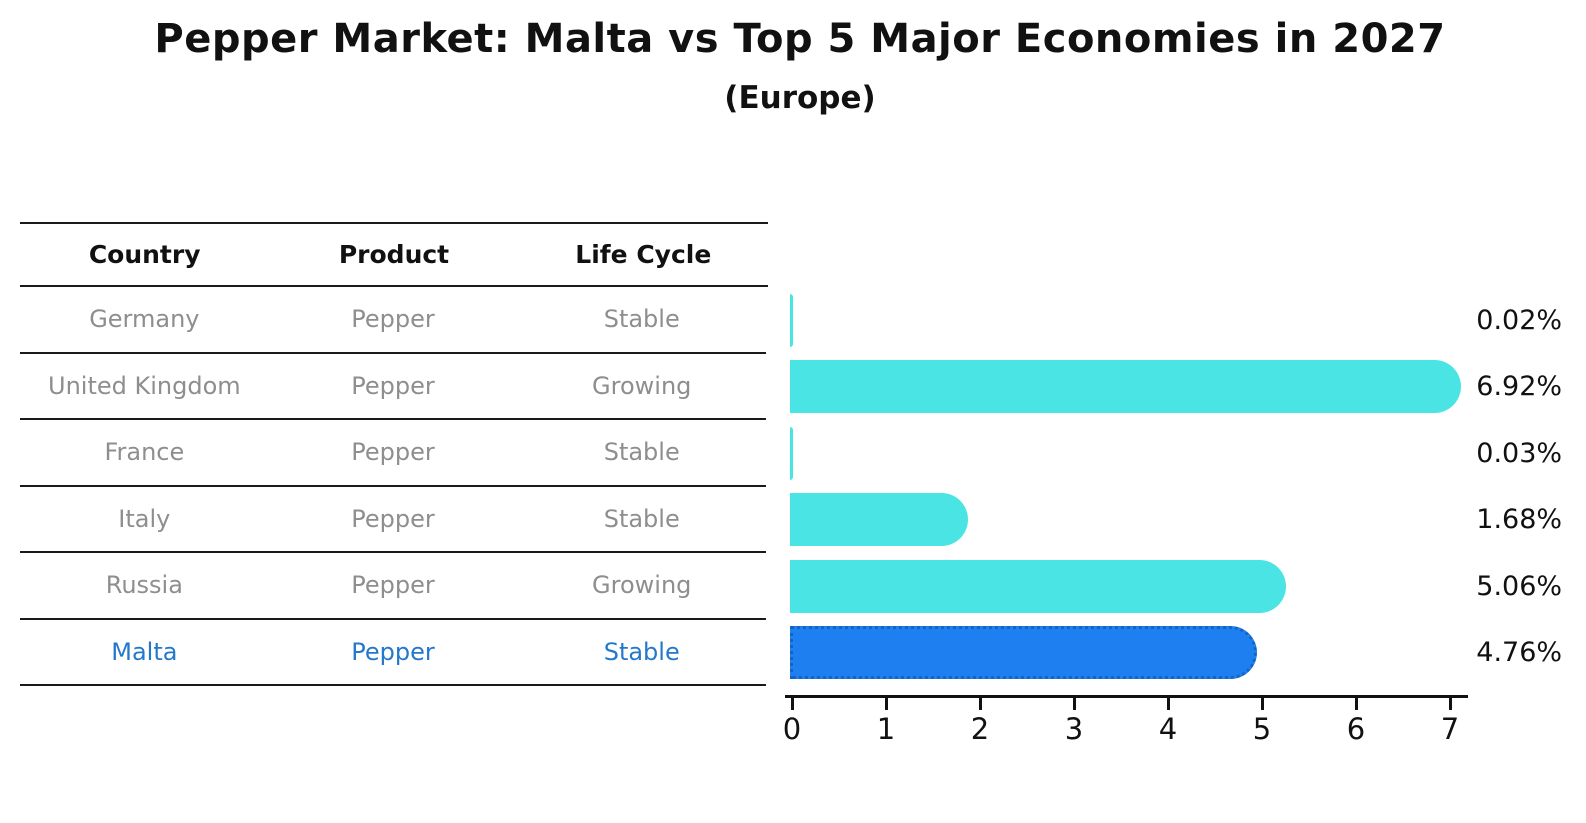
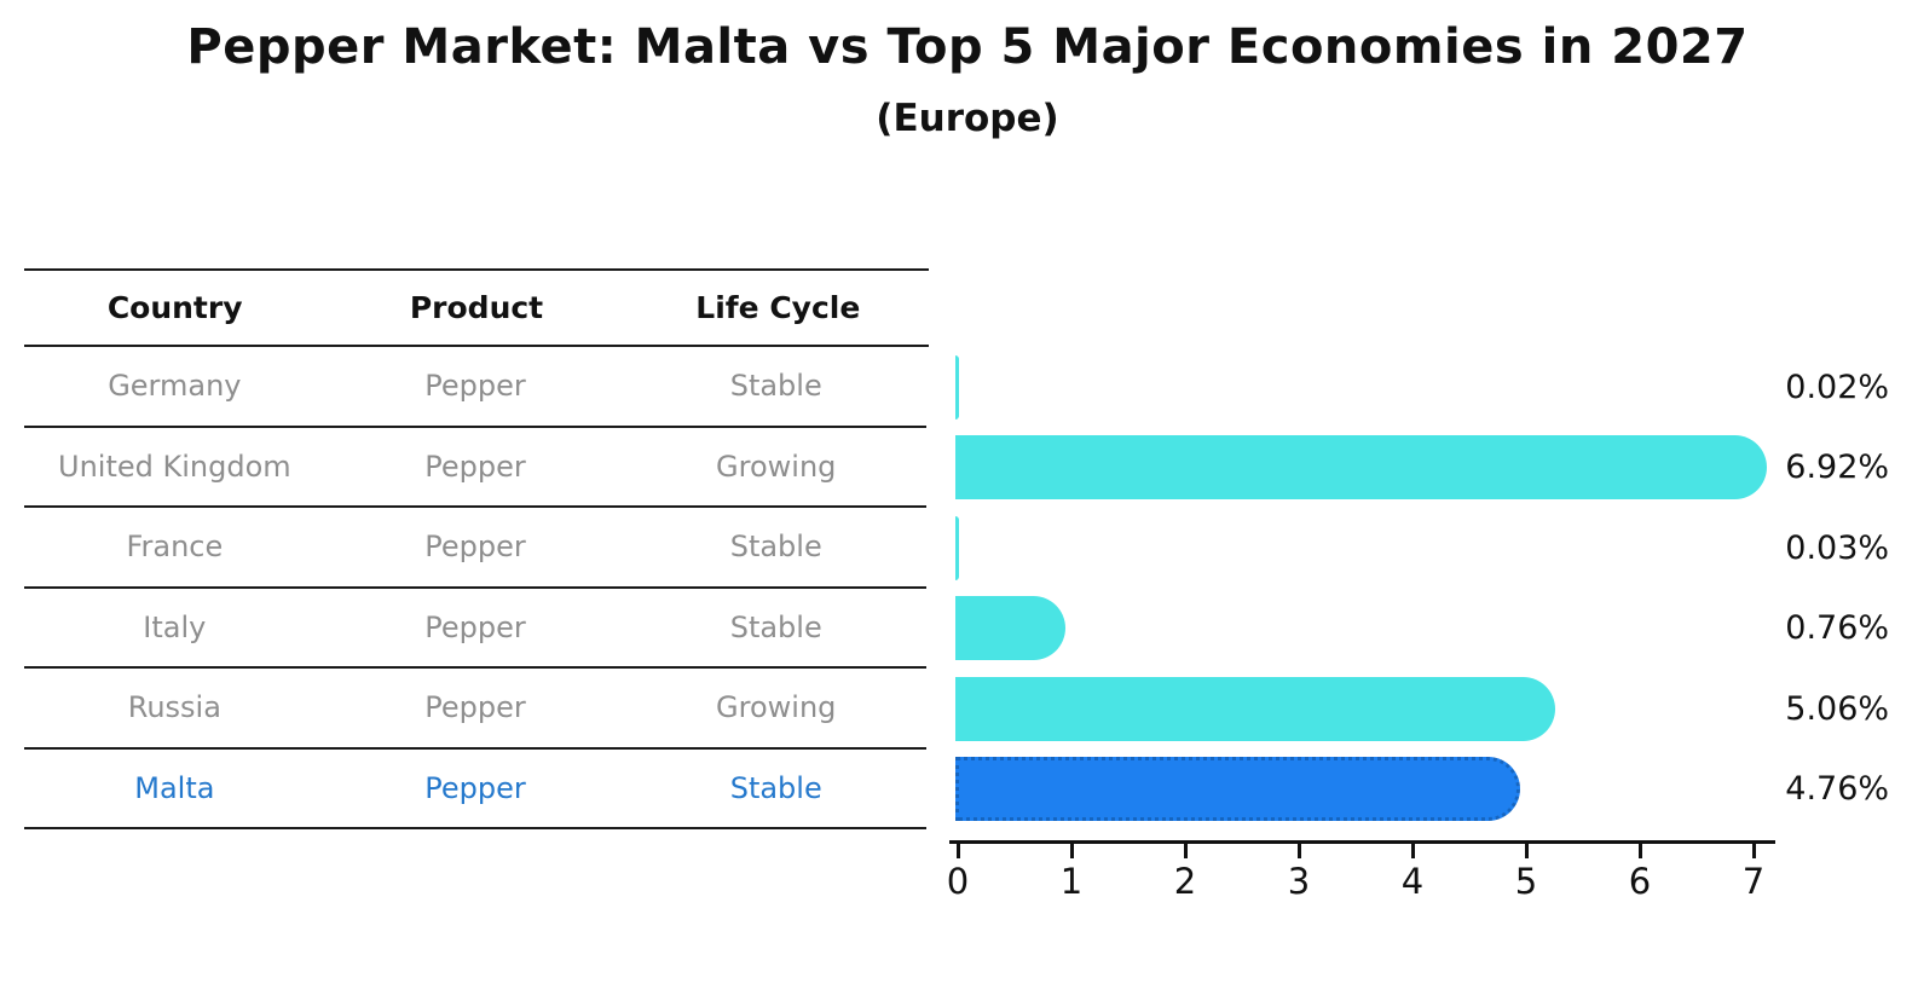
Italy: 1.68% -> 0.76%
